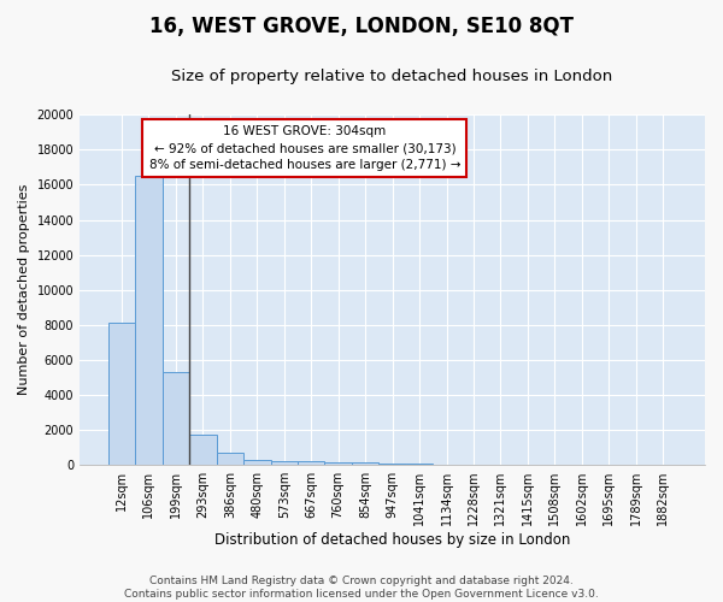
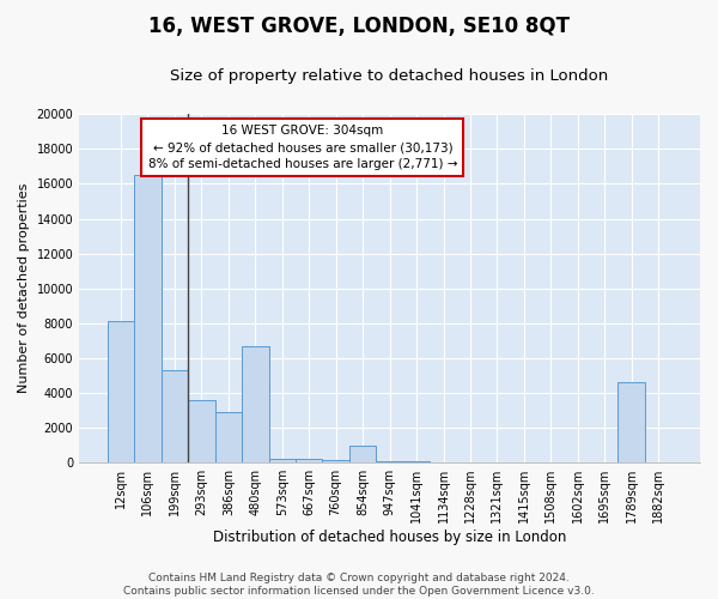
293sqm: 1800 -> 3600
386sqm: 700 -> 2900
480sqm: 300 -> 6700
854sqm: 200 -> 1000
1789sqm: 0 -> 4600
